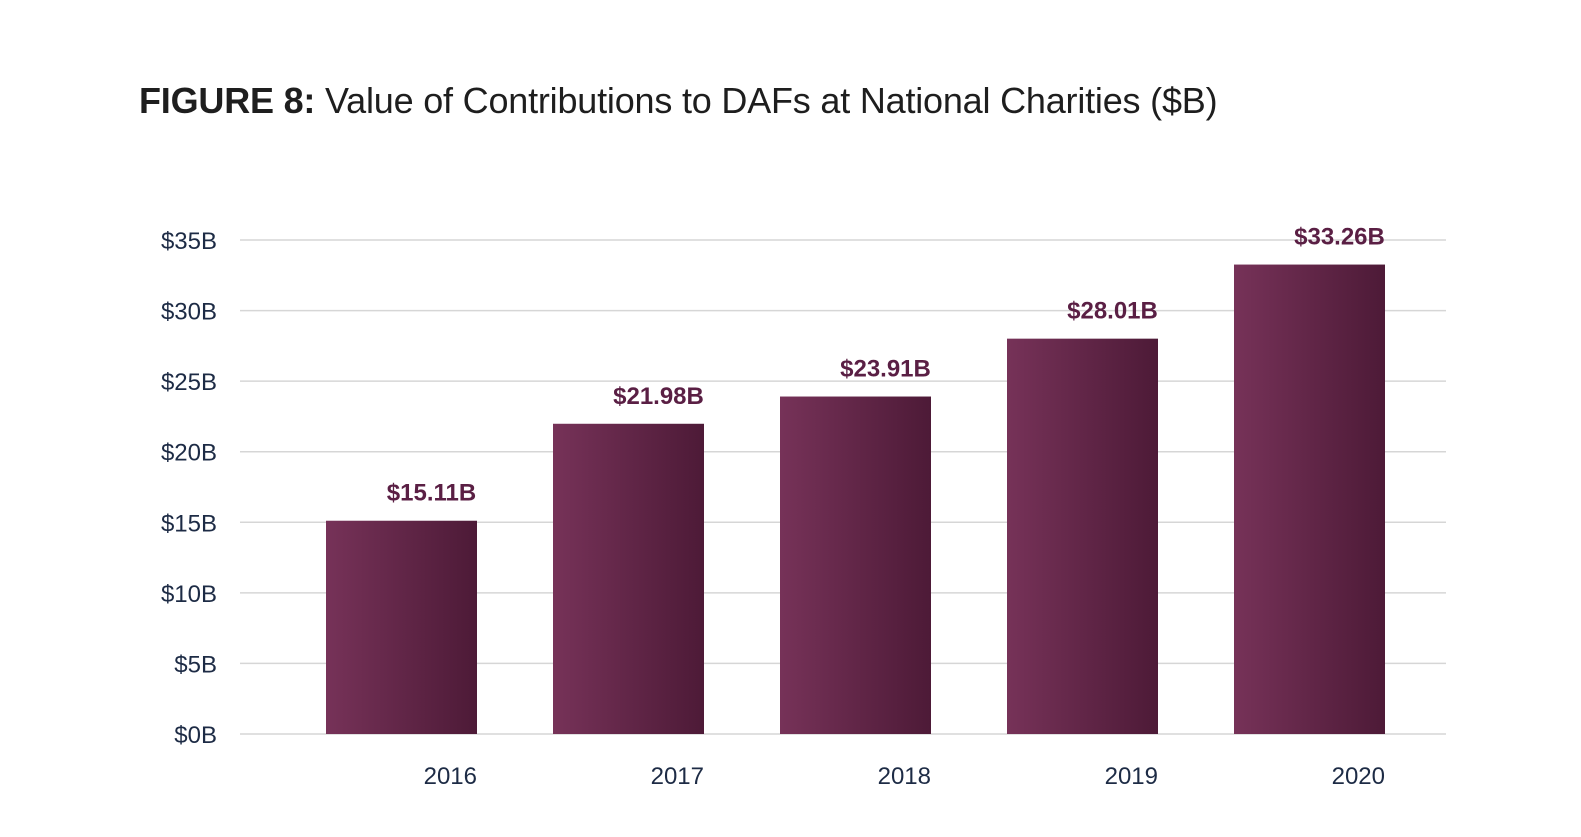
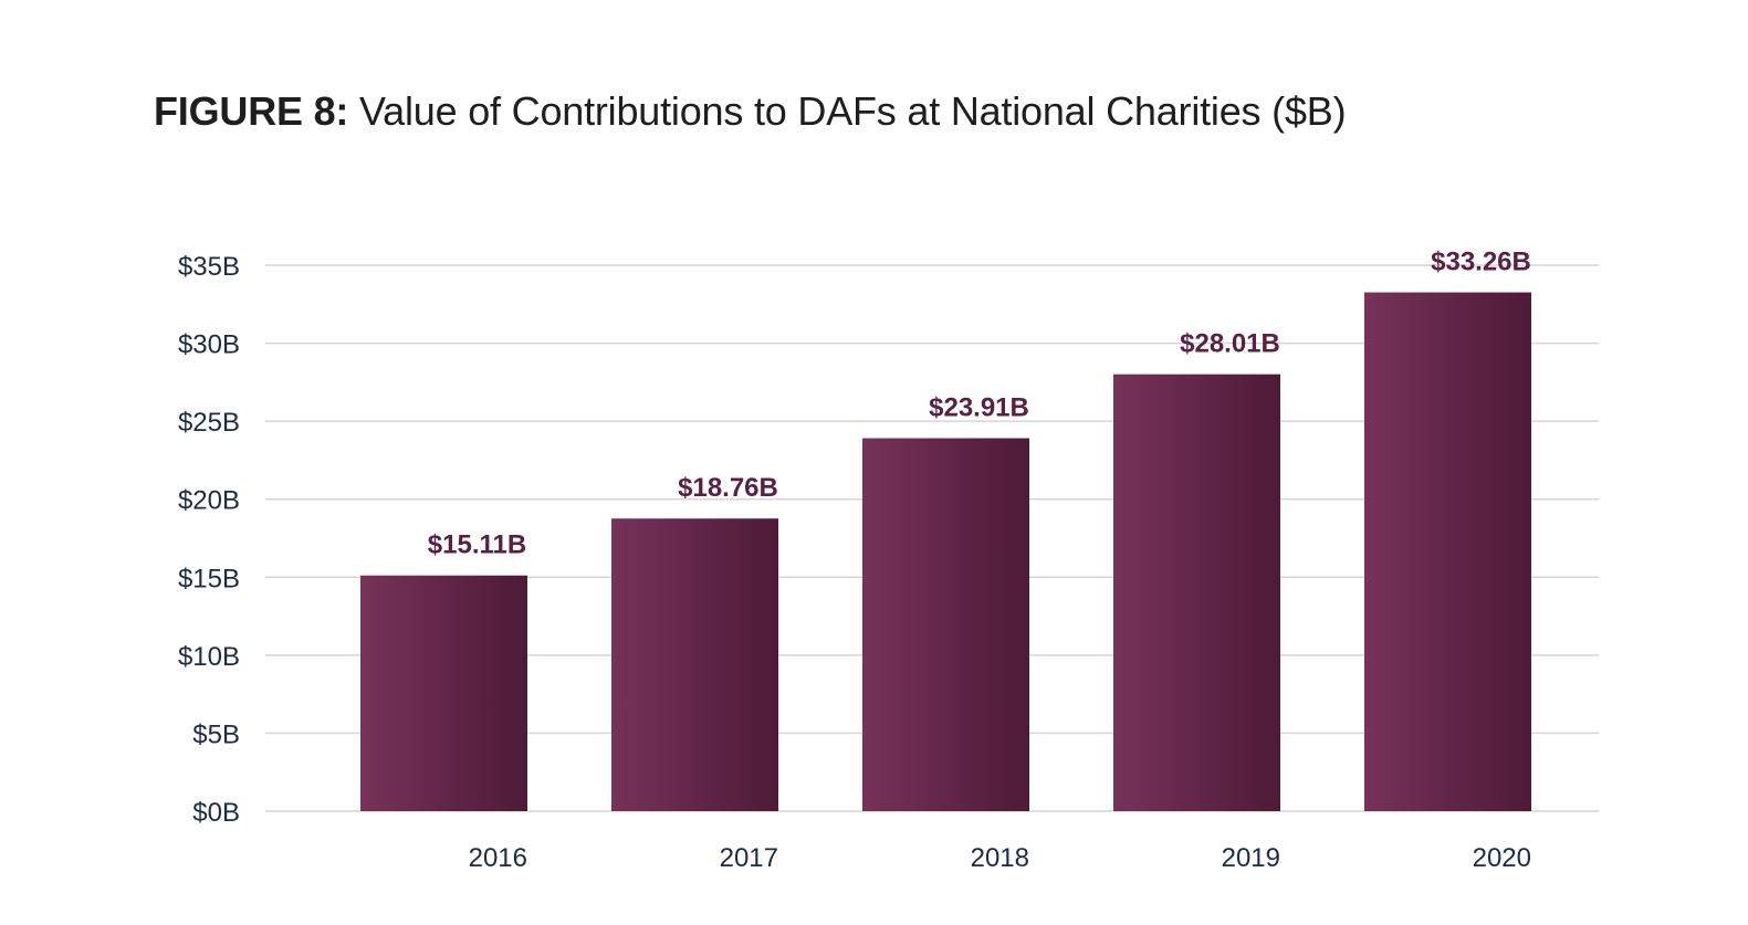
2017: $21.98B -> $18.76B
